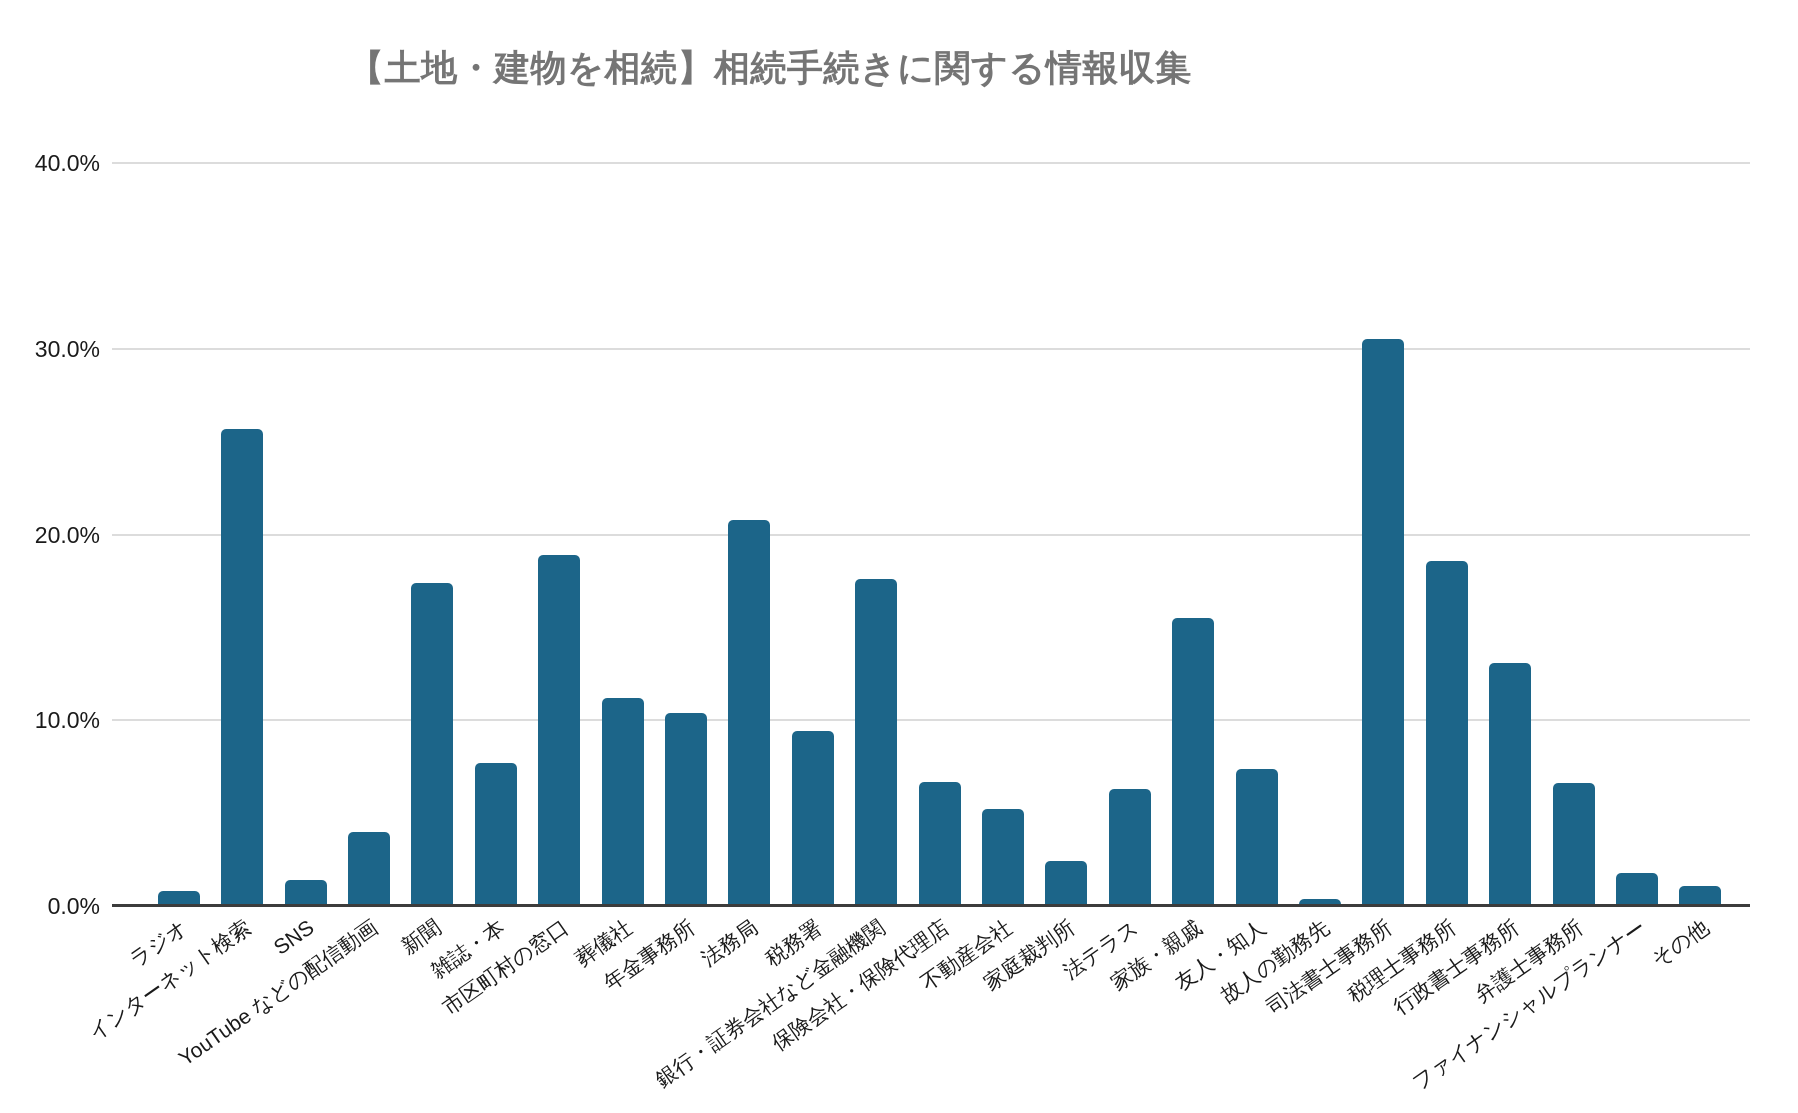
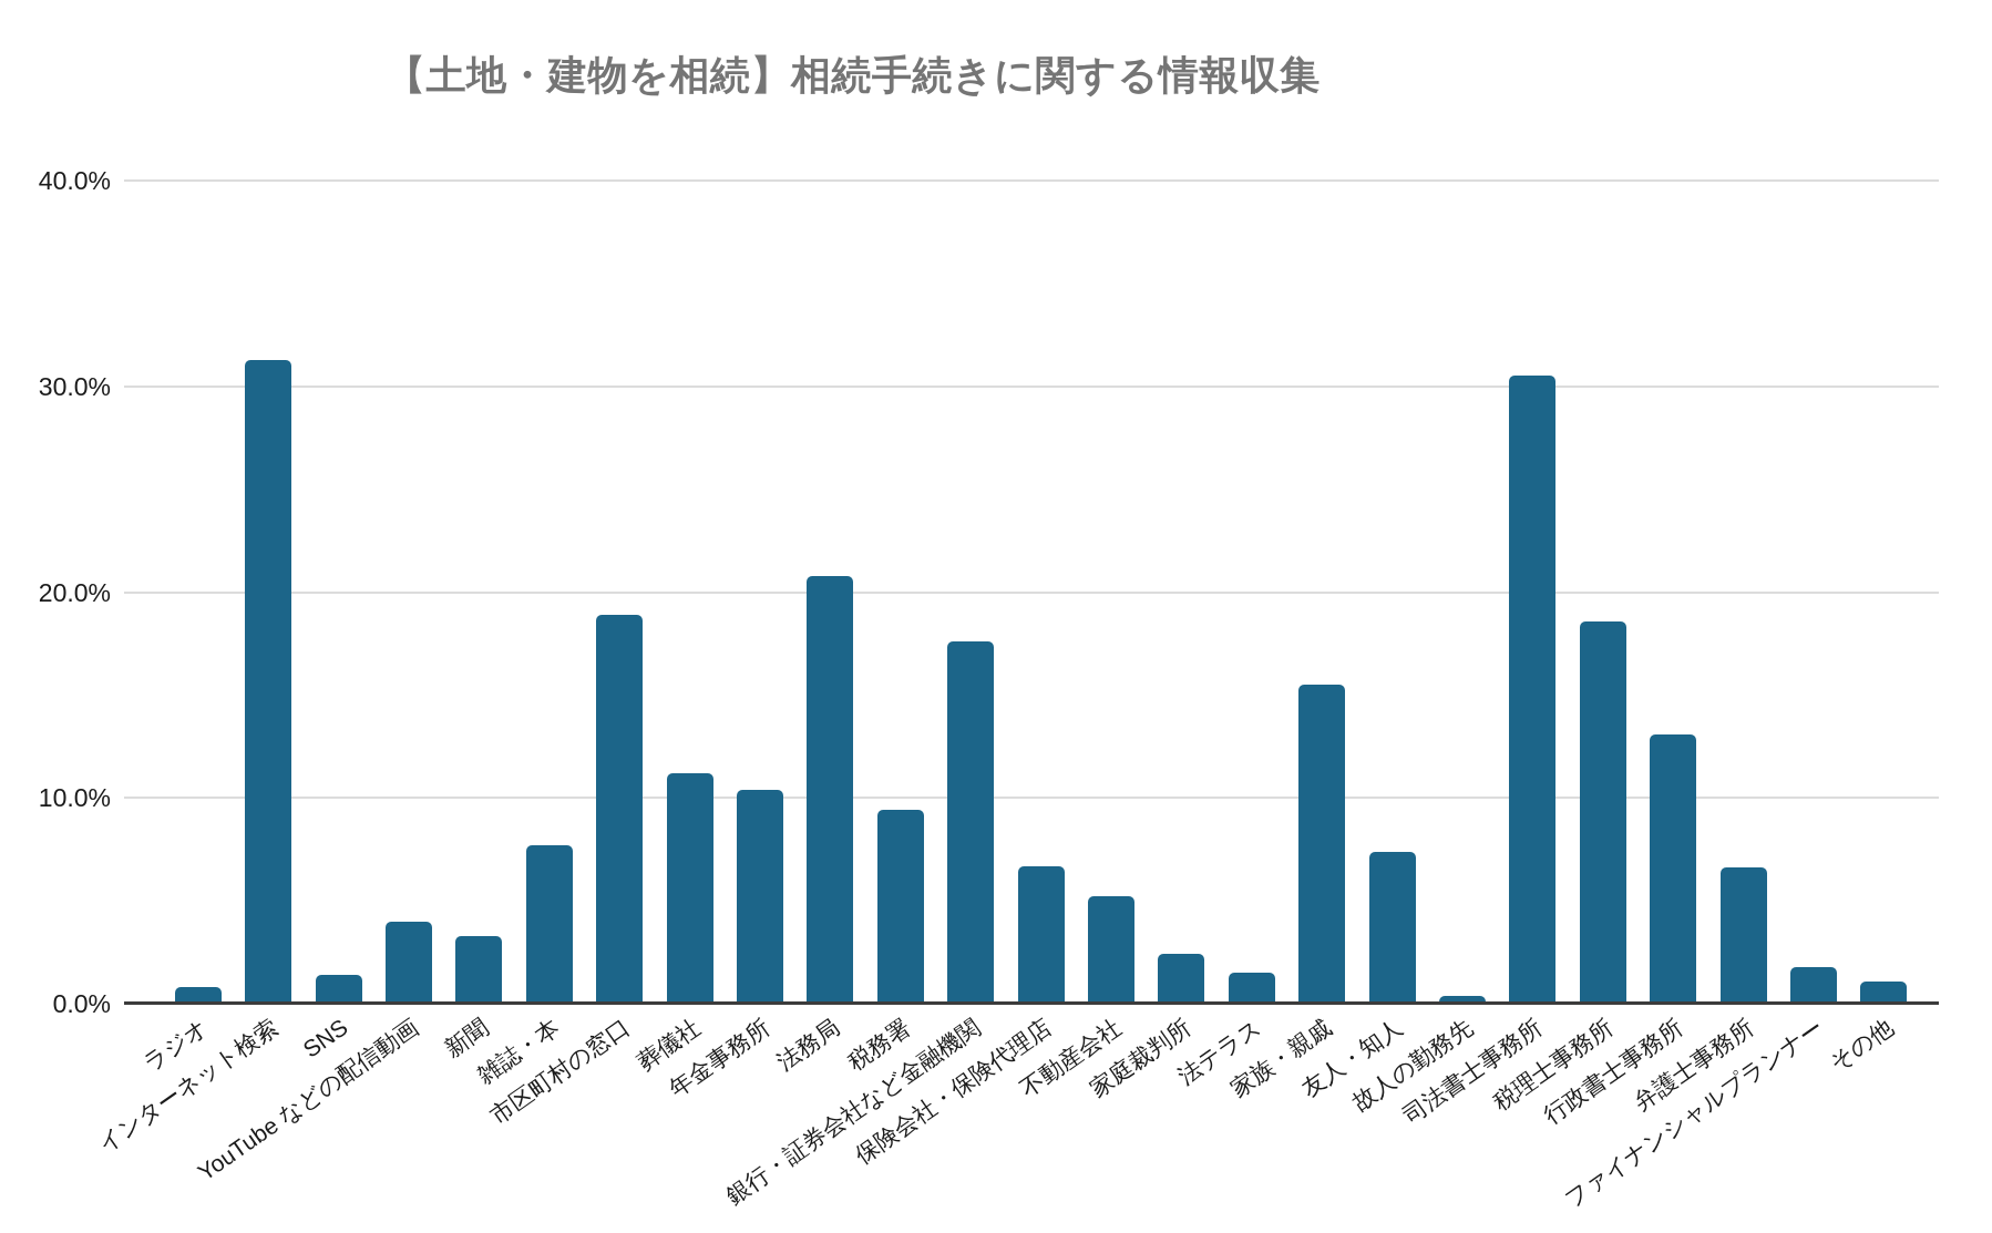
インターネット検索: 25.7% -> 31.3%
新聞: 17.4% -> 3.3%
法テラス: 6.3% -> 1.5%
